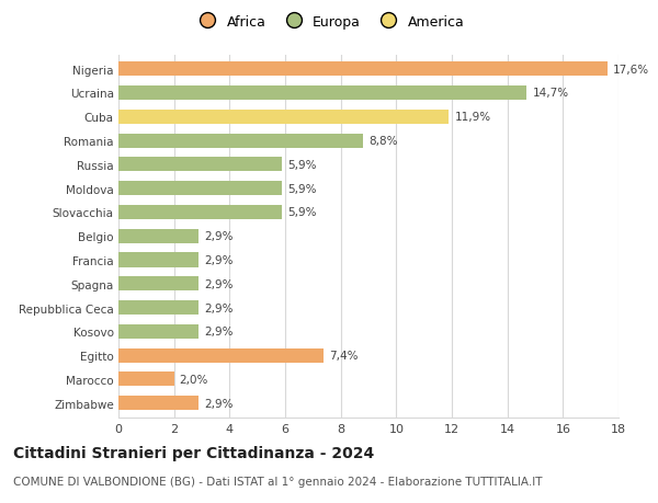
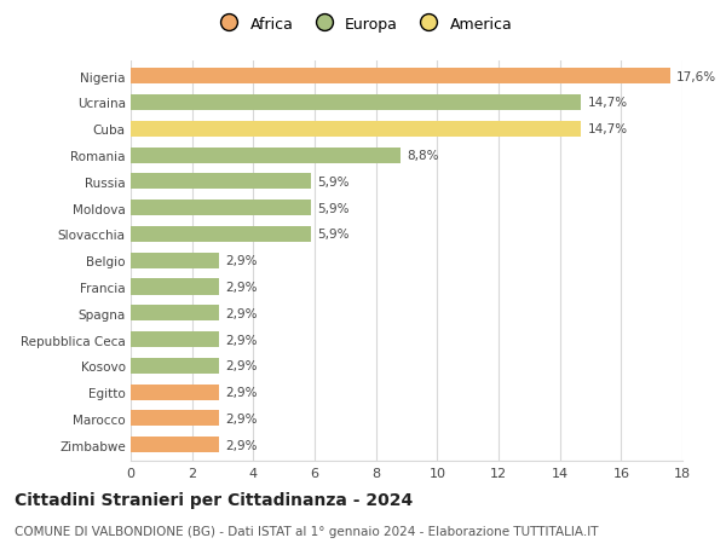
Cuba: 11,9% -> 14,7%
Egitto: 7,4% -> 2,9%
Marocco: 2,0% -> 2,9%
